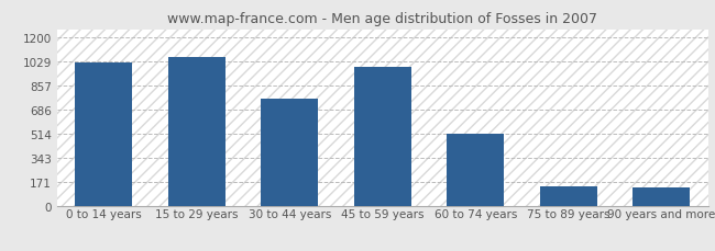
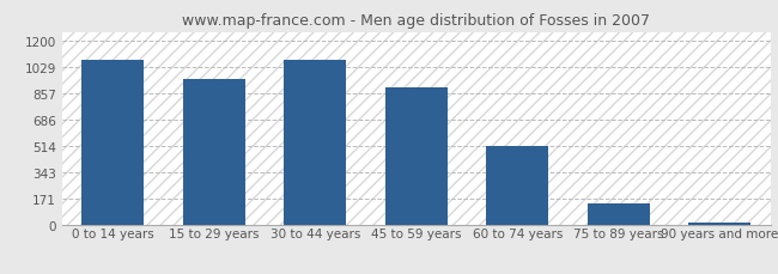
0 to 14 years: 1020 -> 1080
15 to 29 years: 1060 -> 960
30 to 44 years: 760 -> 1080
45 to 59 years: 990 -> 890
90 years and more: 130 -> 20
